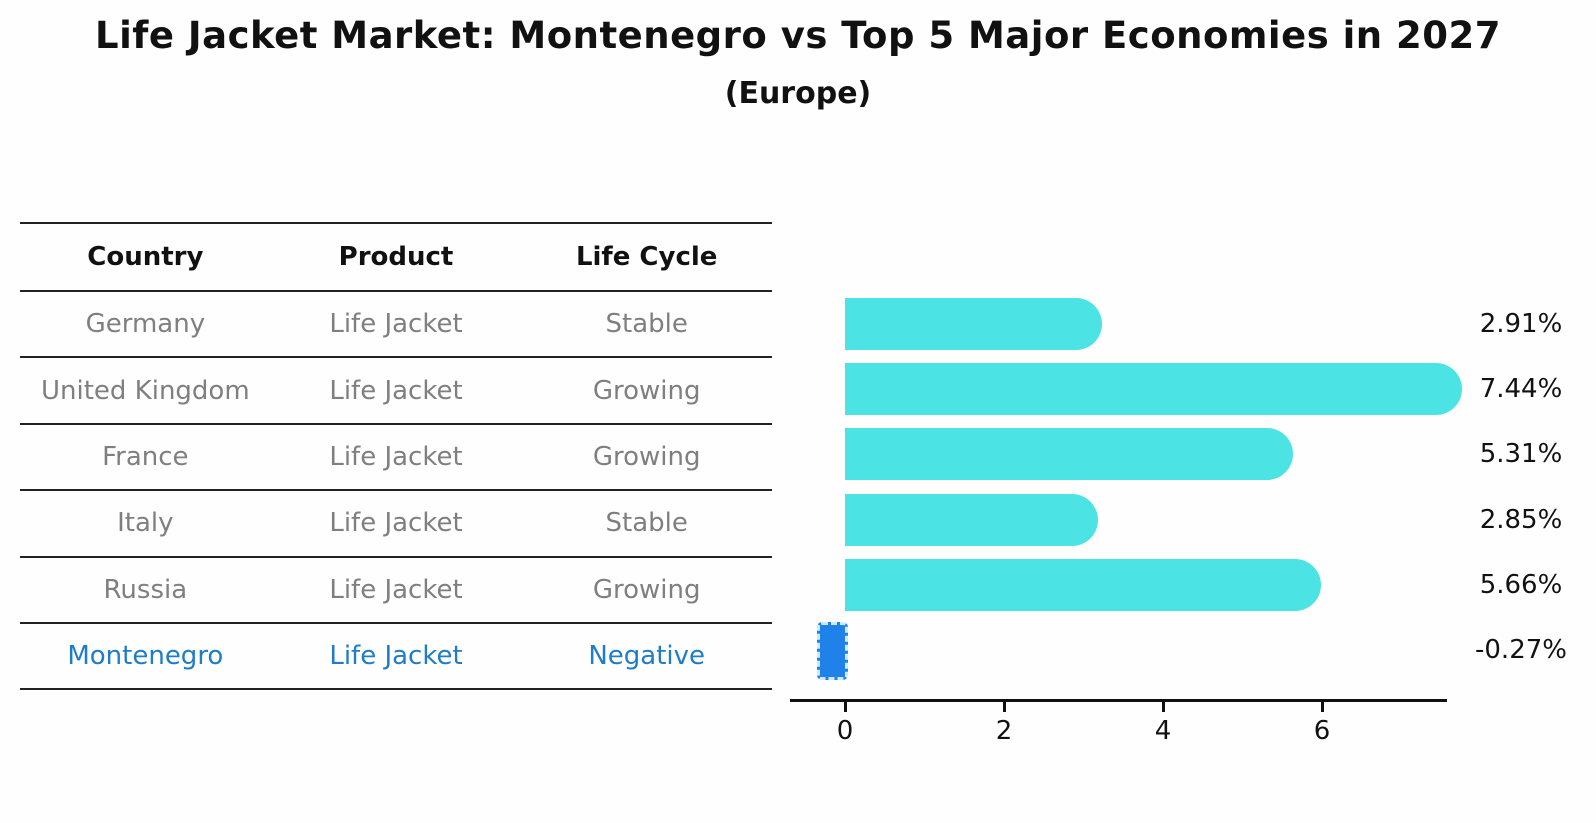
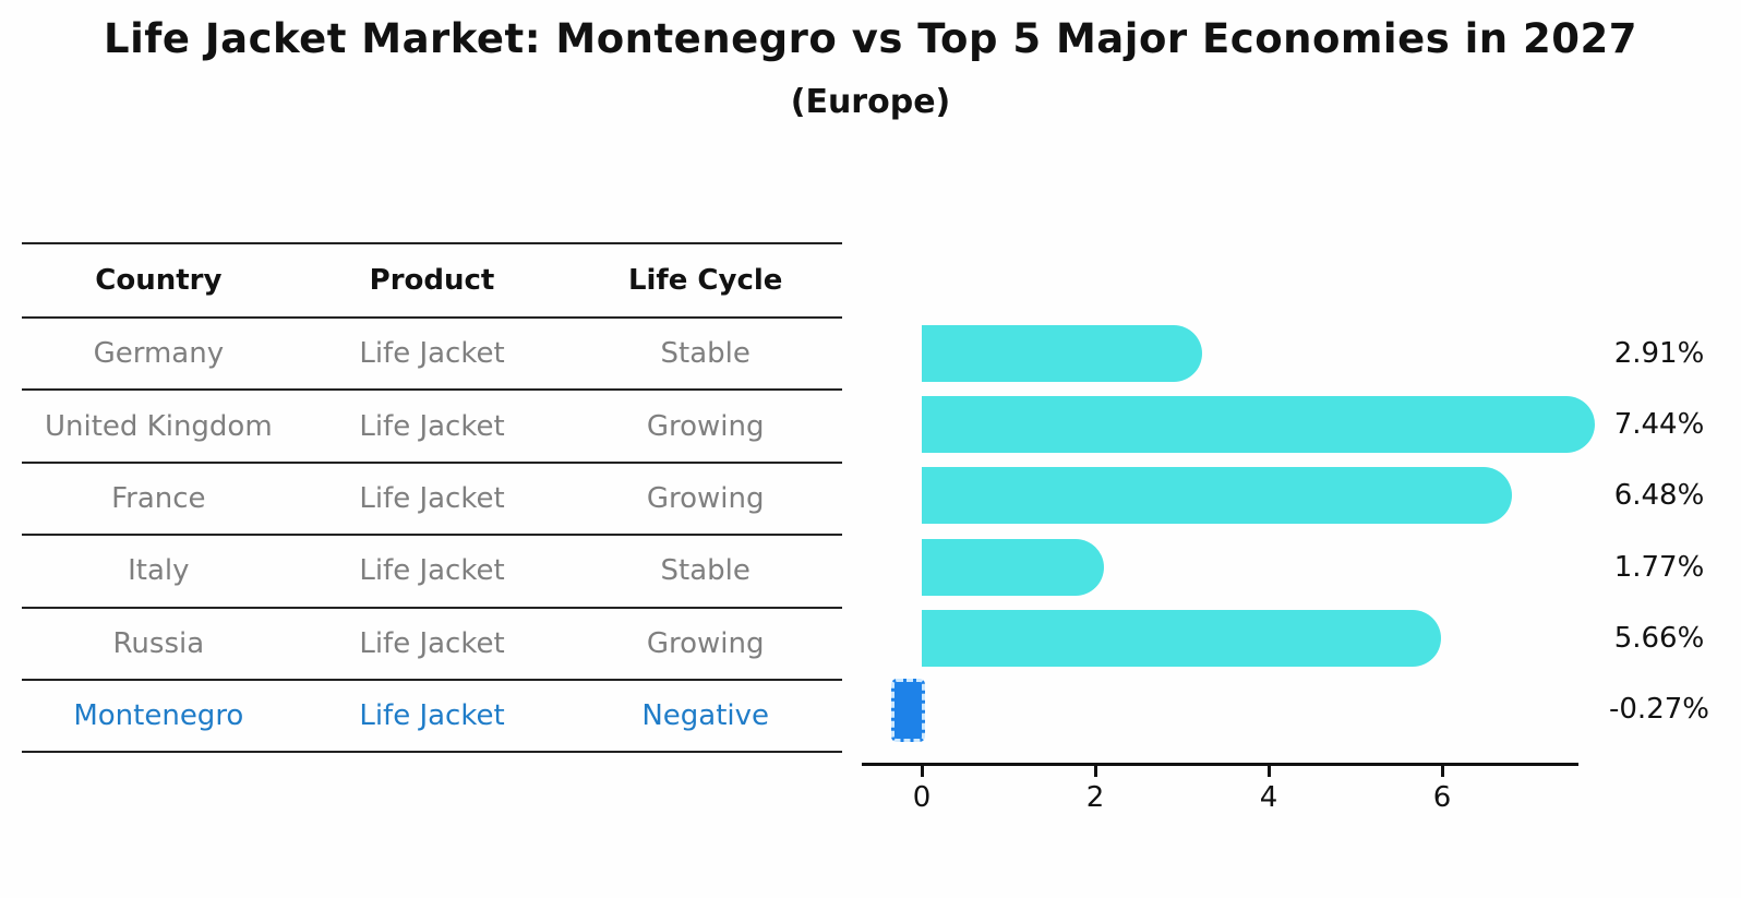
France: 5.31% -> 6.48%
Italy: 2.85% -> 1.77%
